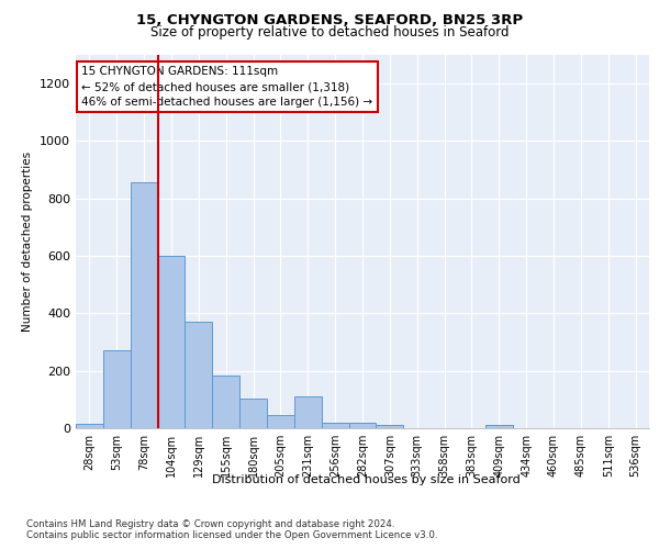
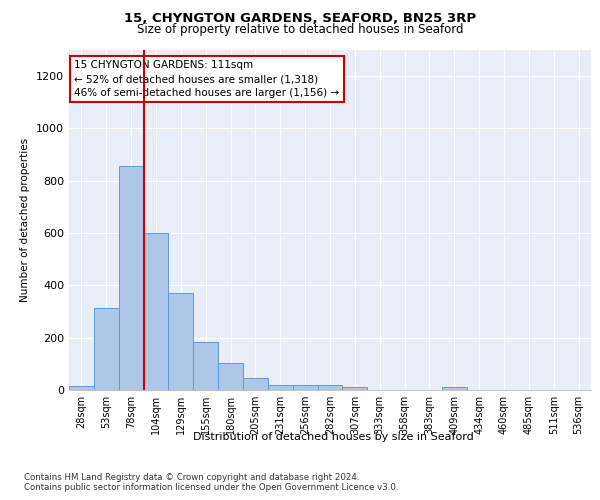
53sqm: 270 -> 315
231sqm: 110 -> 20
